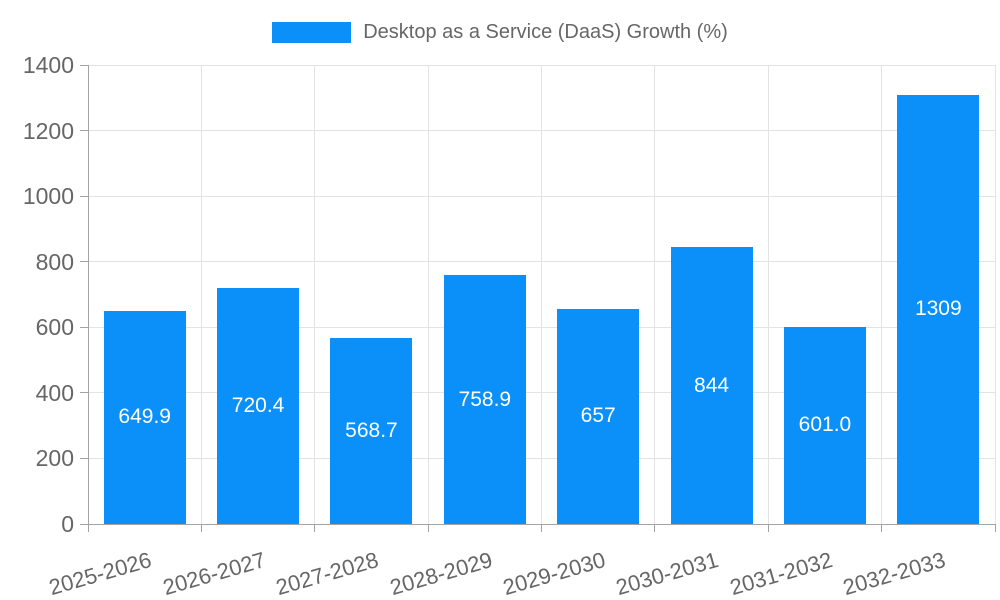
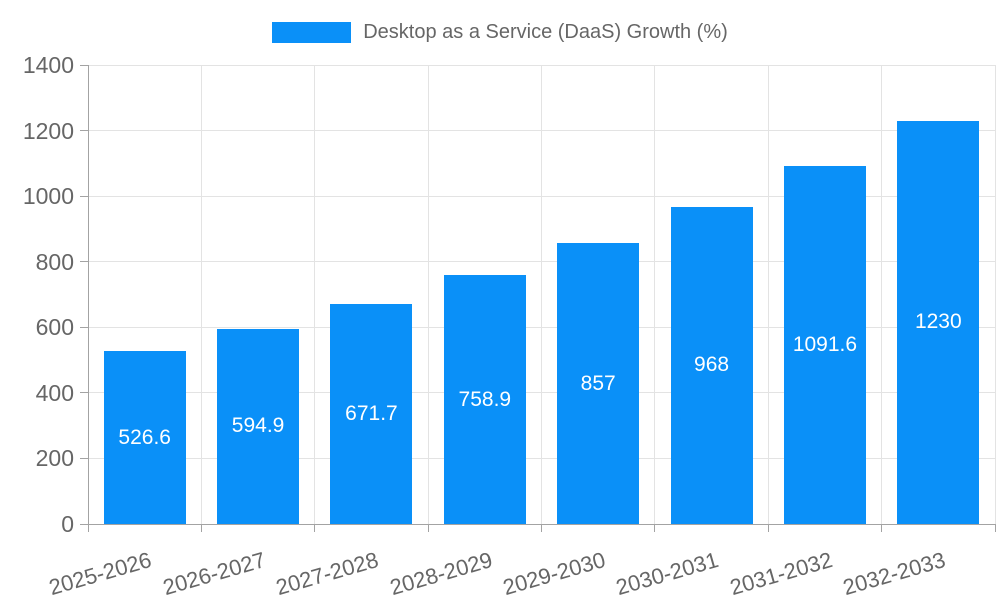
2025-2026: 649.9 -> 526.6
2026-2027: 720.4 -> 594.9
2027-2028: 568.7 -> 671.7
2029-2030: 657 -> 857
2030-2031: 844 -> 968
2031-2032: 601.0 -> 1091.6
2032-2033: 1309 -> 1230
